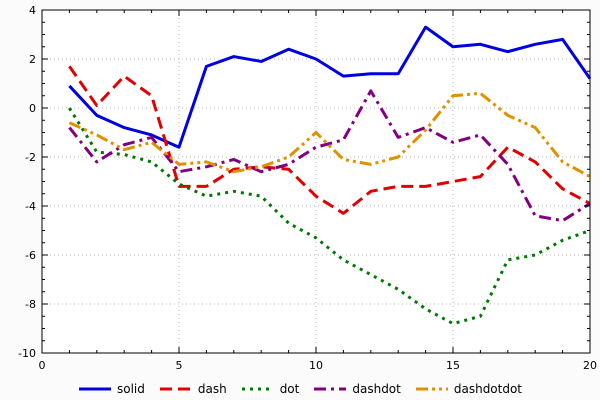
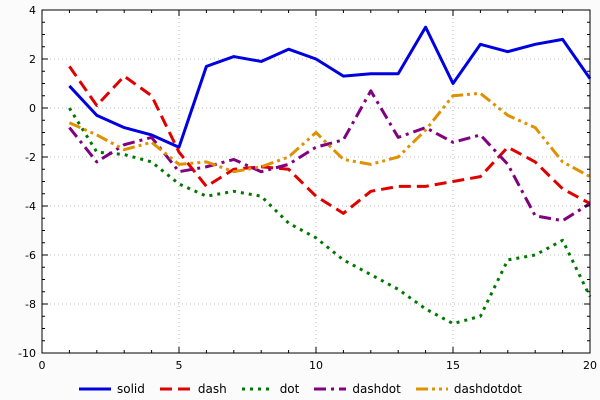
dash/5: -3.2 -> -1.8
solid/15: 2.5 -> 1.0
dot/20: -5.0 -> -7.7
